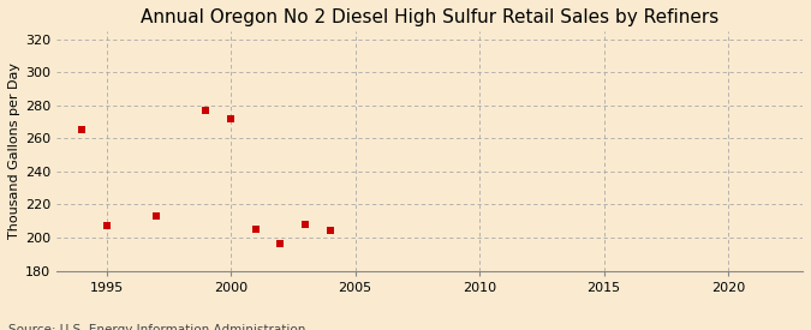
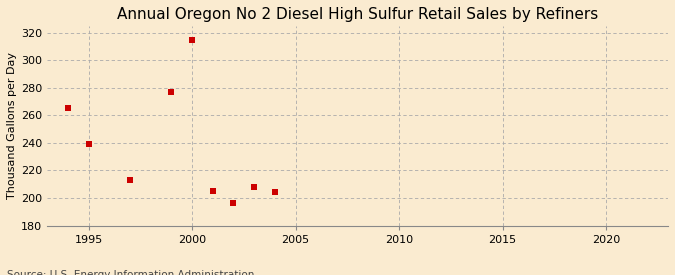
1995: 207 -> 239
2000: 272 -> 315
